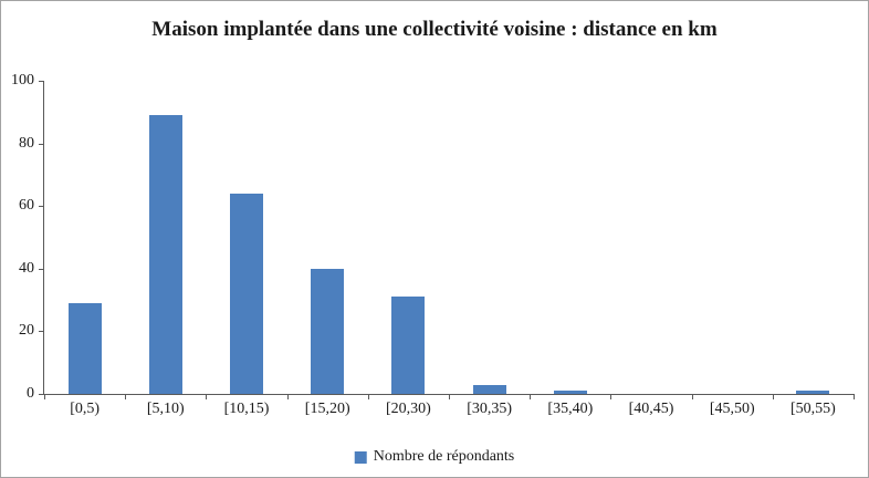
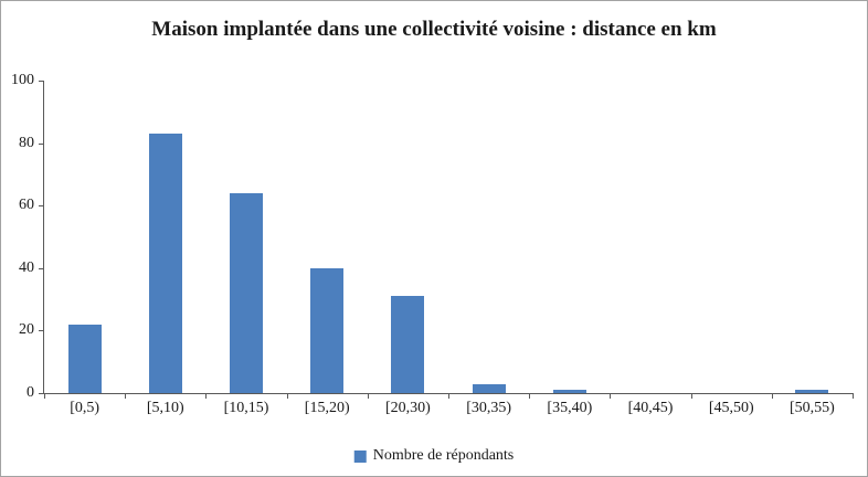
[0,5): 29 -> 22
[5,10): 89 -> 83
